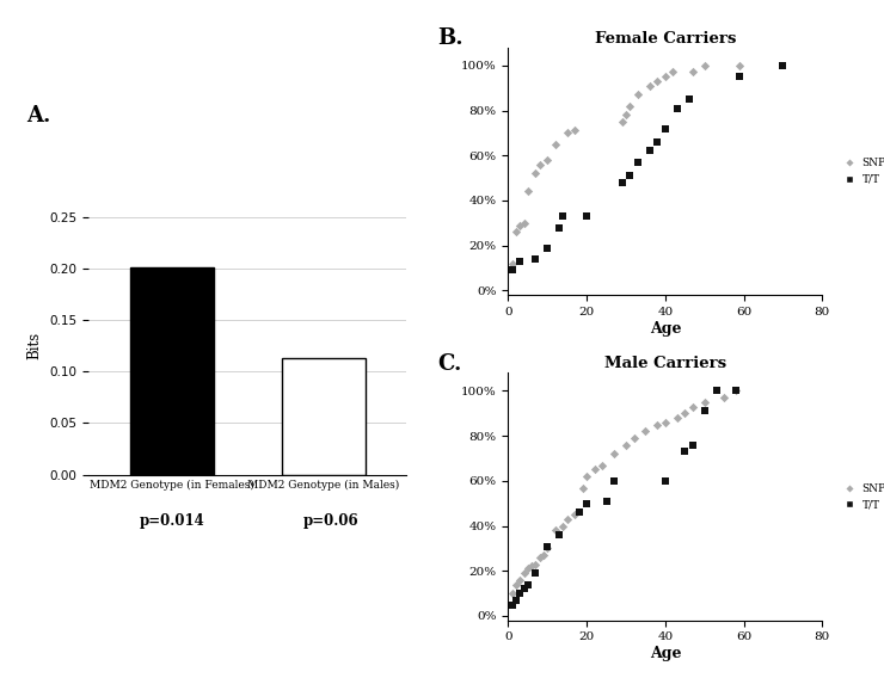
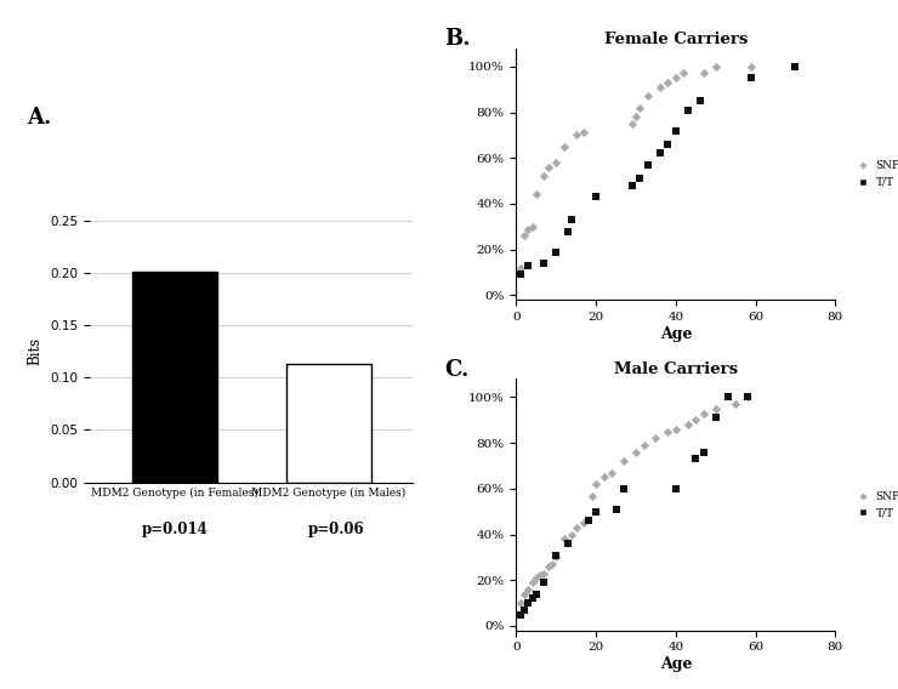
Female Carriers/T/T/20: 33% -> 43%
